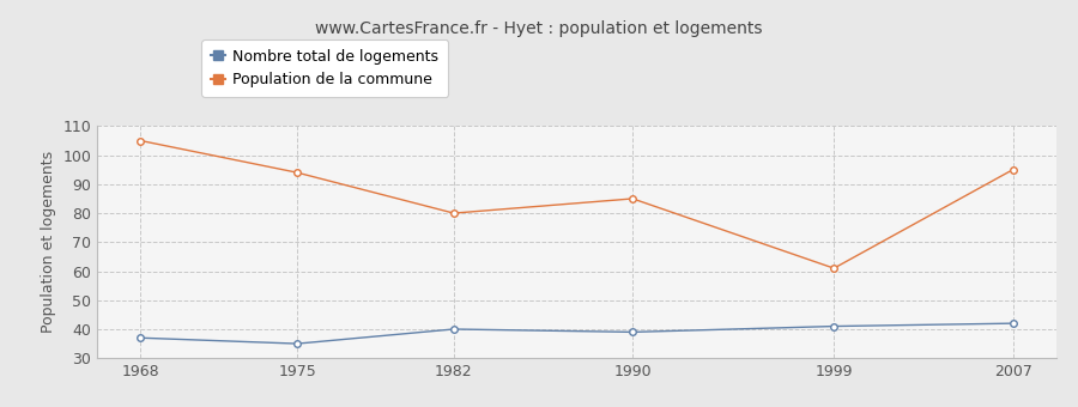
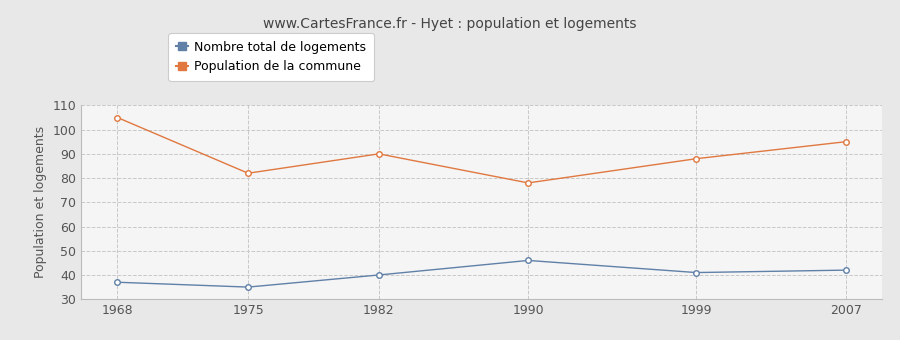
Population de la commune/1975: 94 -> 82
Population de la commune/1982: 80 -> 90
Nombre total de logements/1990: 39 -> 46
Population de la commune/1990: 85 -> 78
Population de la commune/1999: 61 -> 88
